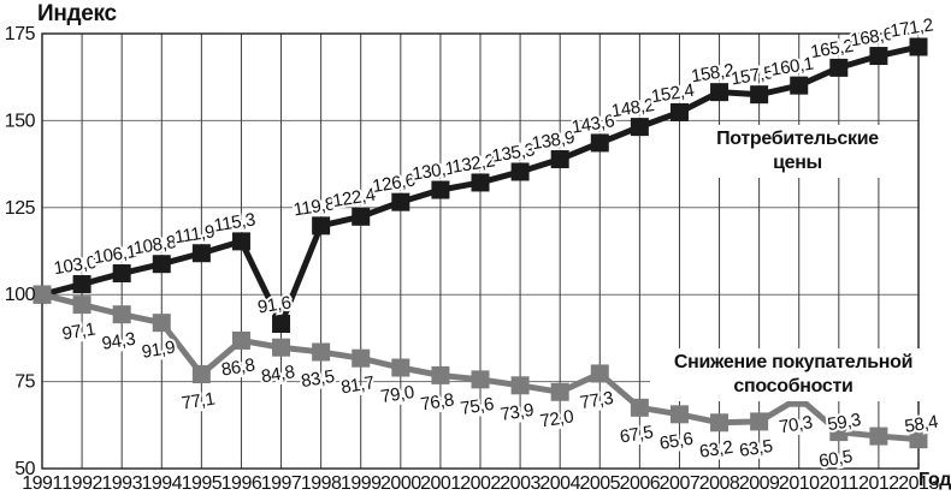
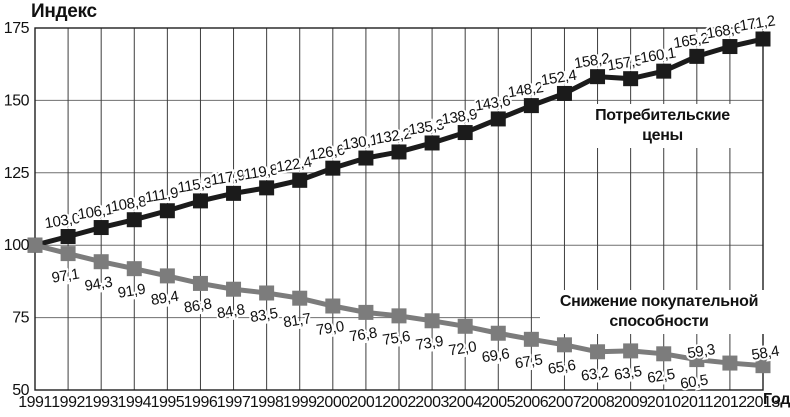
Снижение покупательной способности/1995: 77,1 -> 89,4
Потребительские цены/1997: 91,6 -> 117,9
Снижение покупательной способности/2005: 77,3 -> 69,6
Снижение покупательной способности/2010: 70,3 -> 62,5
